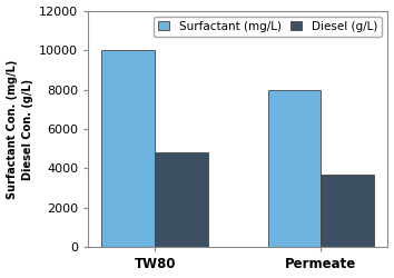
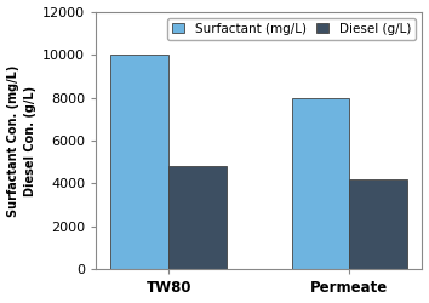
Diesel (g/L)/Permeate: 3700 -> 4200
